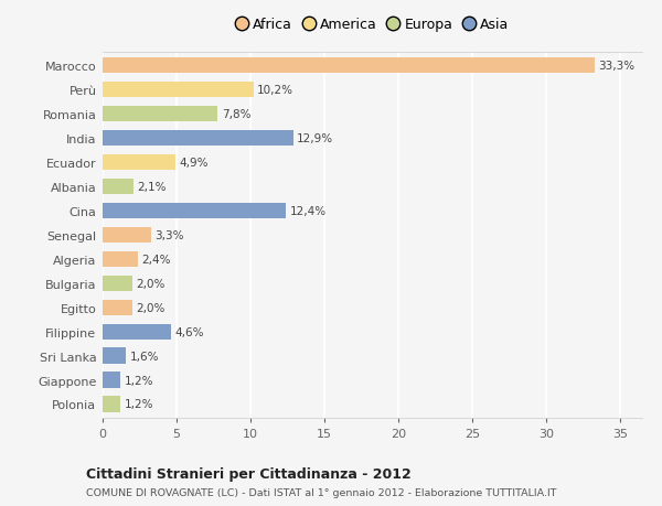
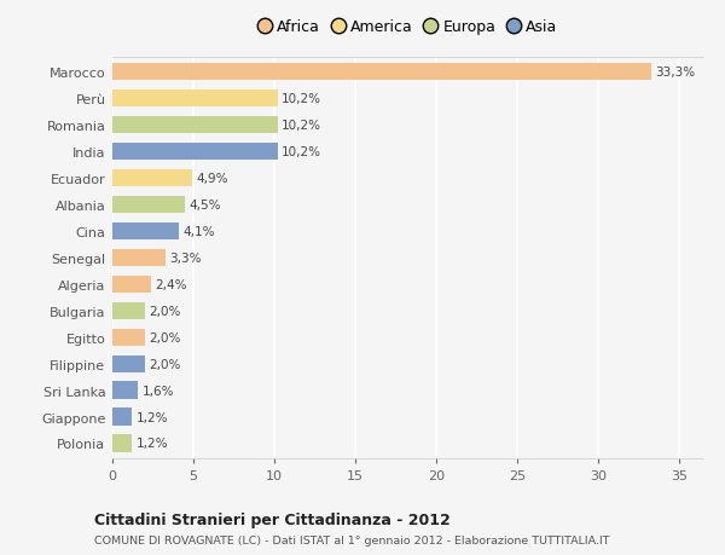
Romania: 7,8% -> 10,2%
India: 12,9% -> 10,2%
Albania: 2,1% -> 4,5%
Cina: 12,4% -> 4,1%
Filippine: 4,6% -> 2,0%
